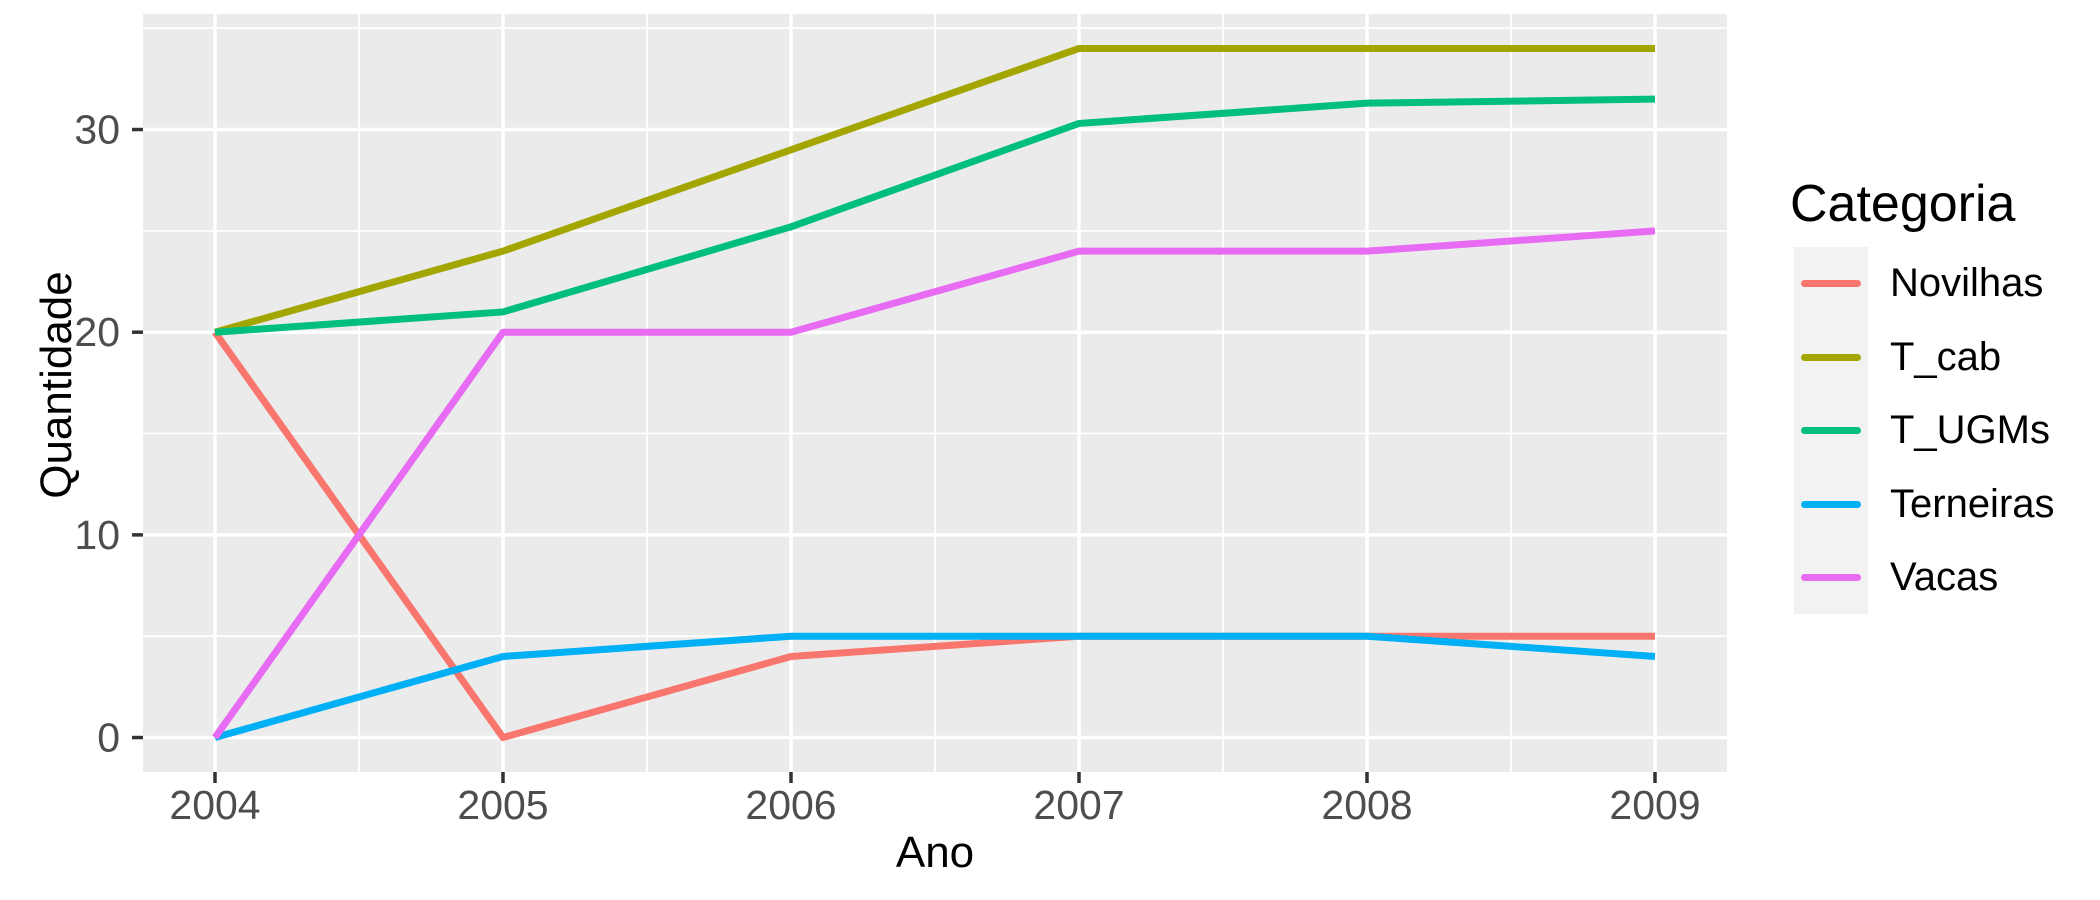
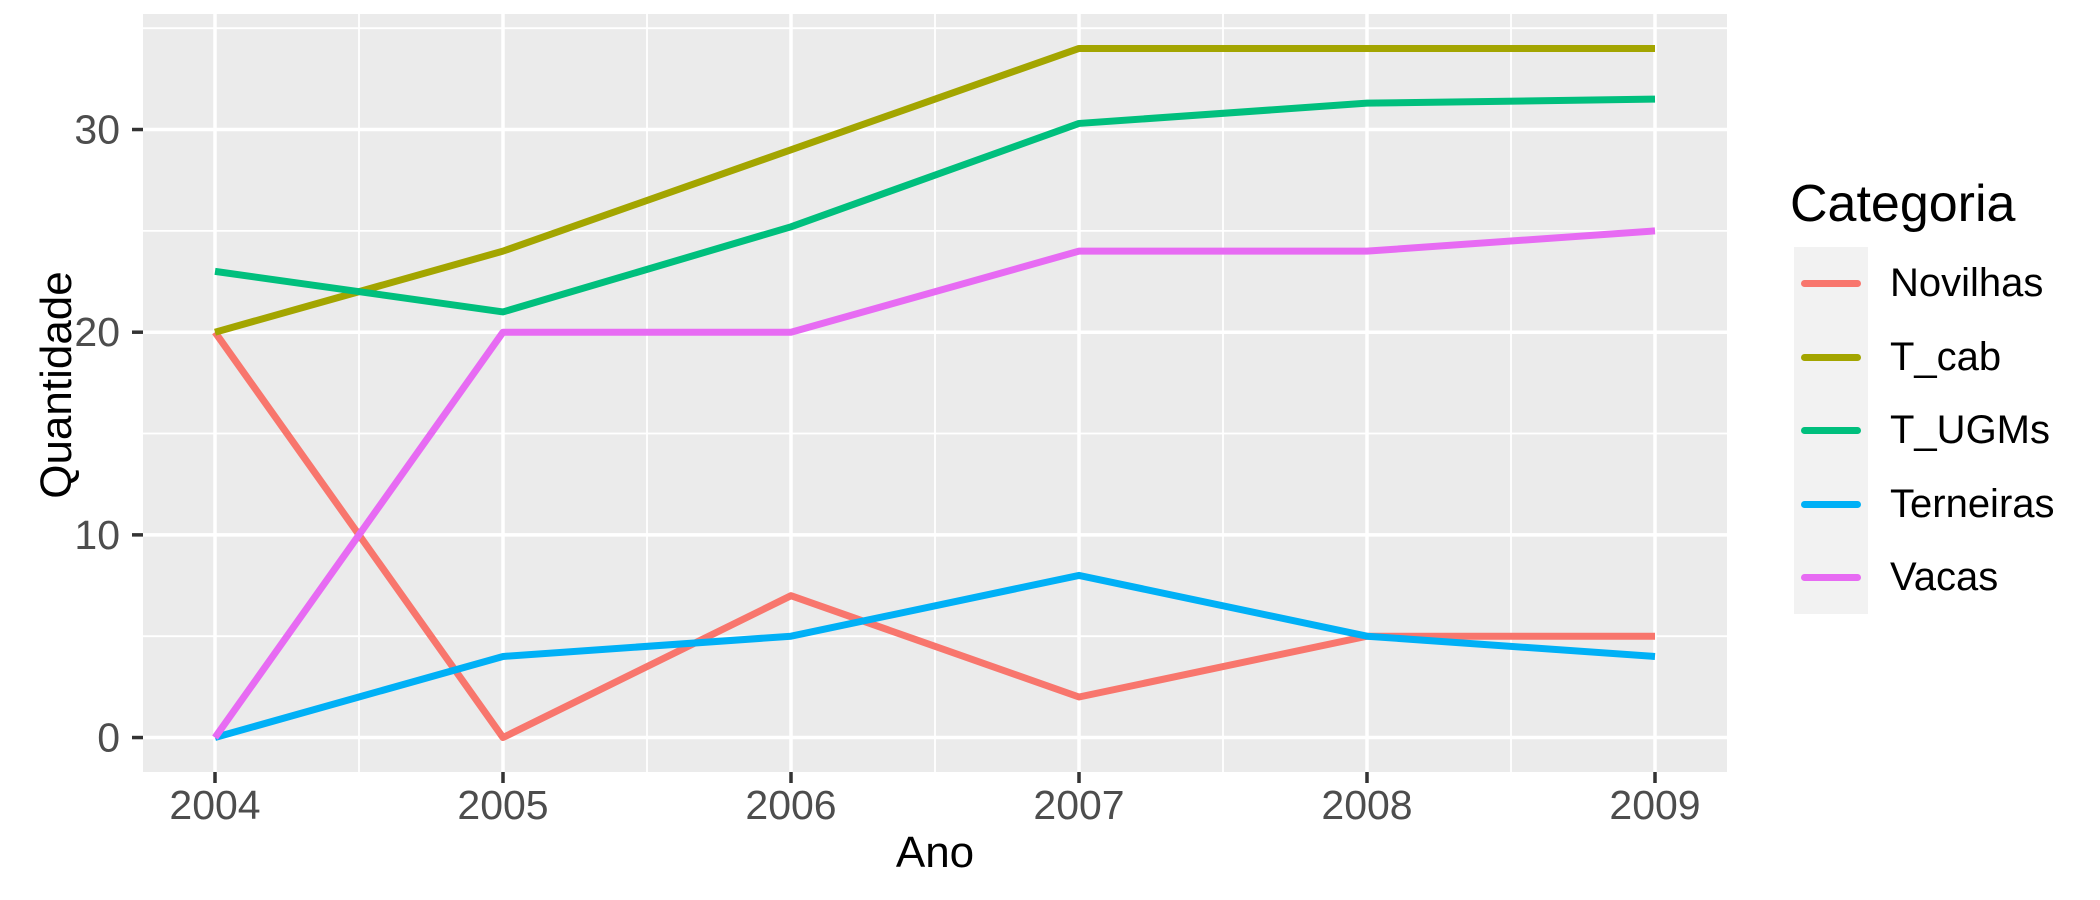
T_UGMs/2004: 20.0 -> 23.0
Novilhas/2006: 4 -> 7
Novilhas/2007: 5 -> 2
Terneiras/2007: 5 -> 8
